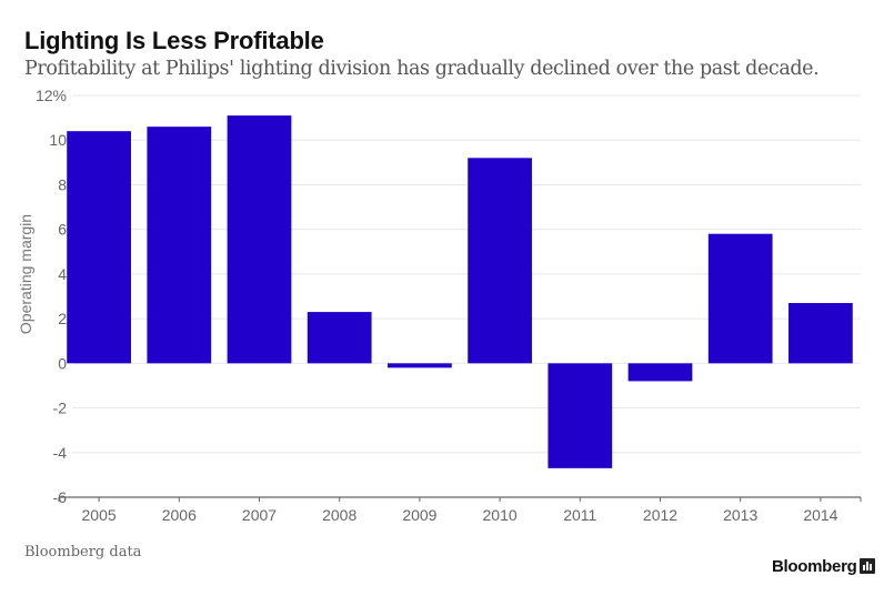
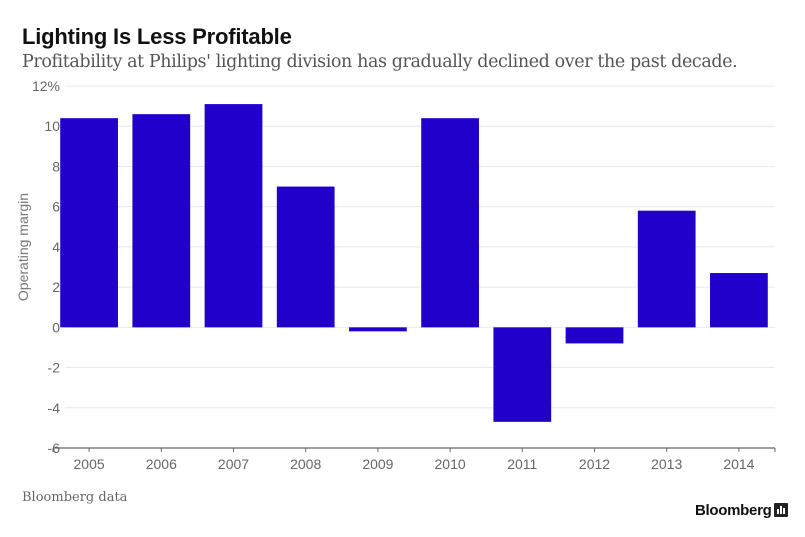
2008: 2.3% -> 7.0%
2010: 9.2% -> 10.4%
